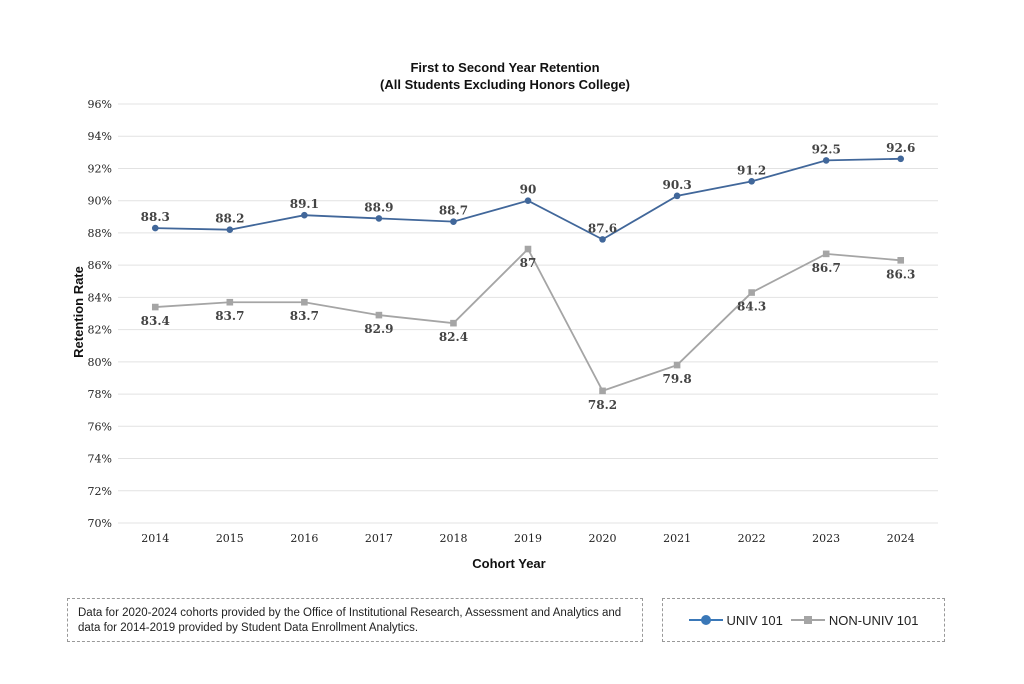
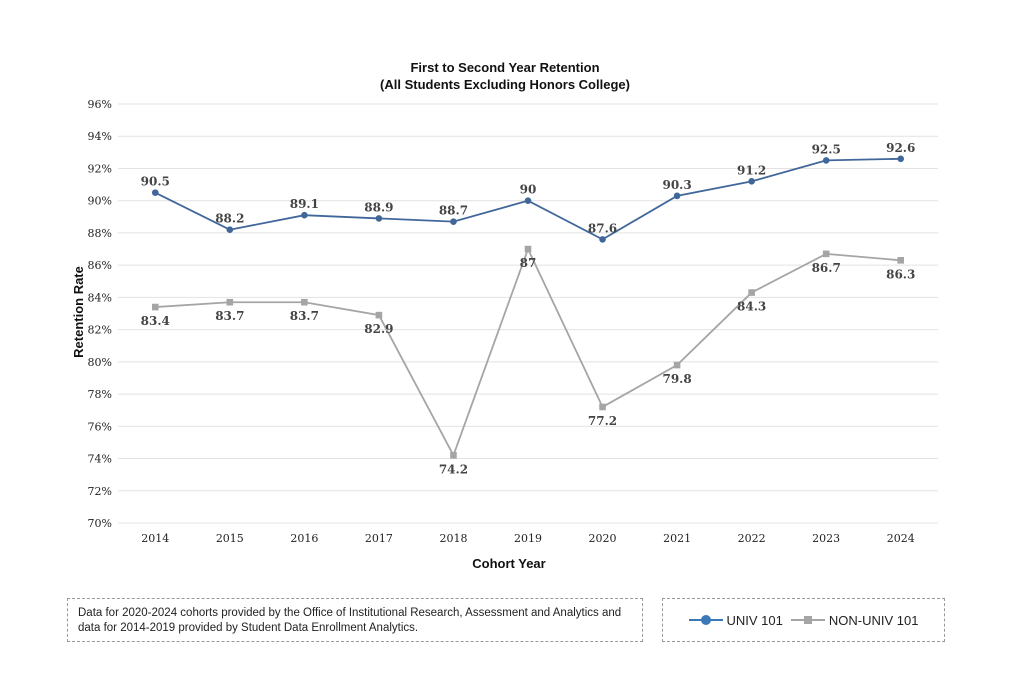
UNIV 101/2014: 88.3 -> 90.5
NON-UNIV 101/2018: 82.4 -> 74.2
NON-UNIV 101/2020: 78.2 -> 77.2
